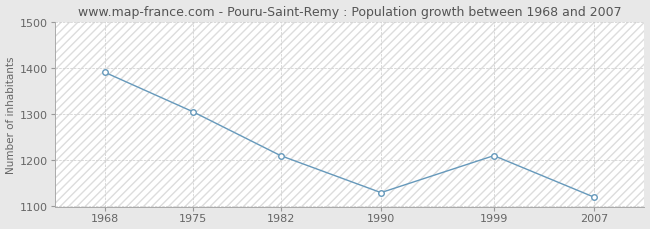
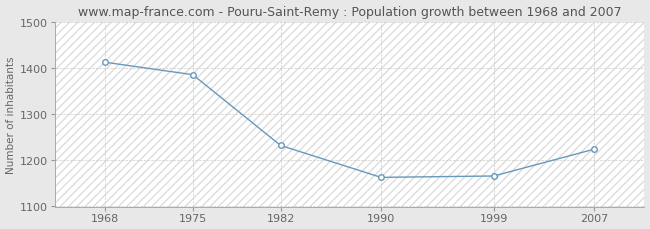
1968: 1390 -> 1412
1975: 1305 -> 1385
1982: 1210 -> 1232
1990: 1130 -> 1163
1999: 1210 -> 1166
2007: 1120 -> 1224
